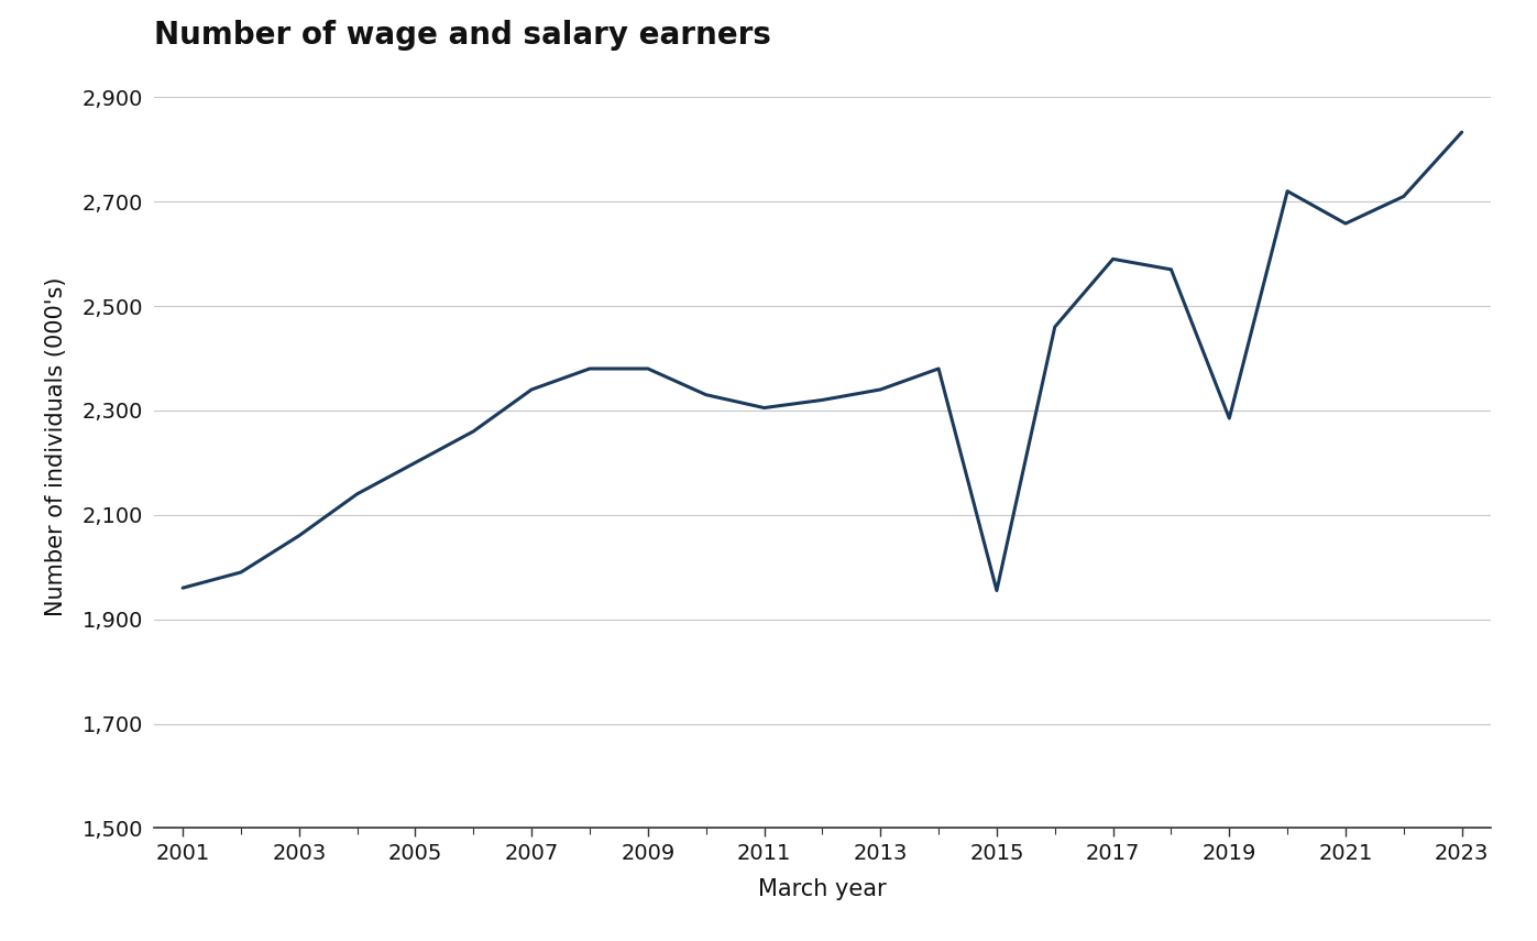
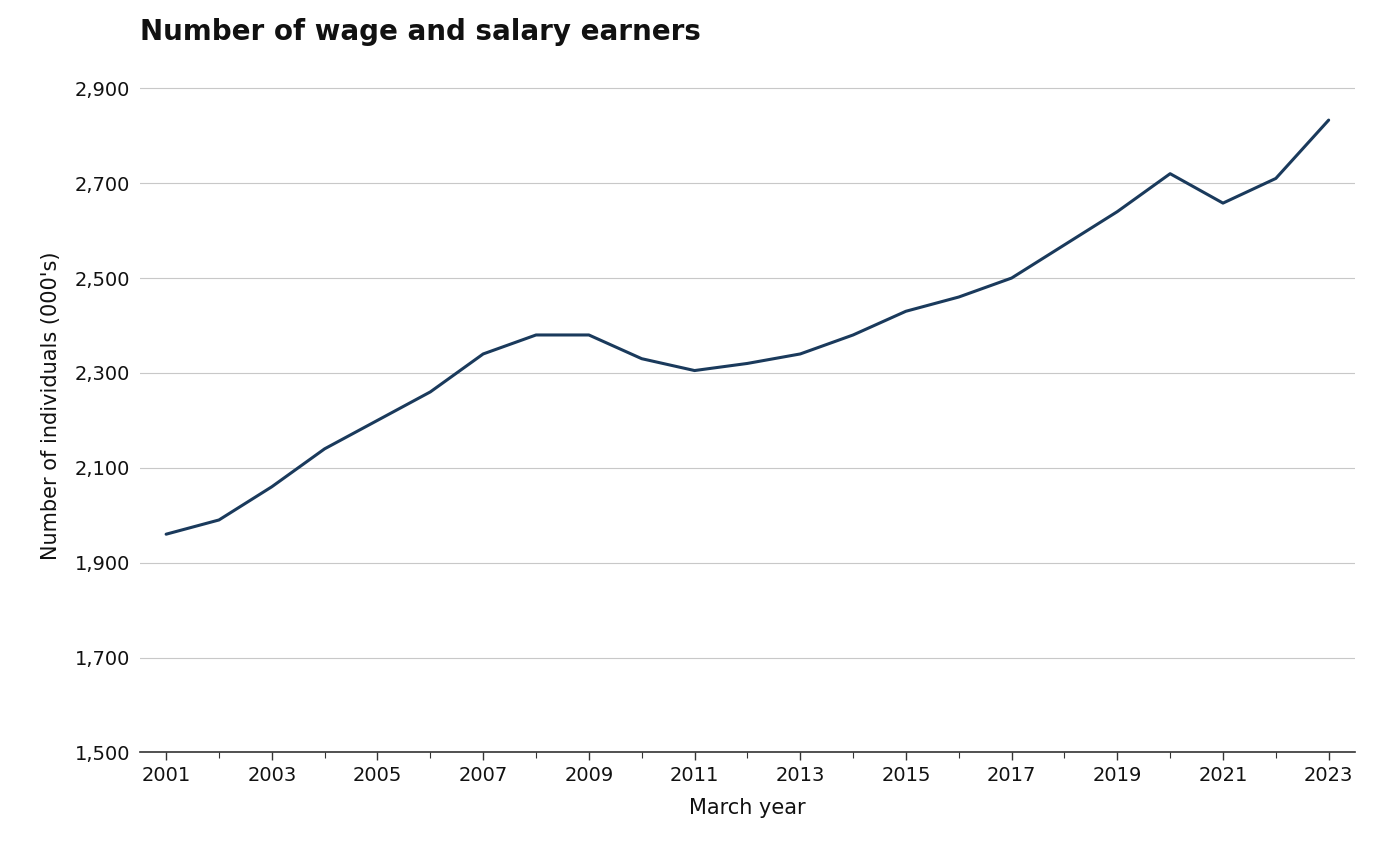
2015: 1,955 -> 2,430
2017: 2,590 -> 2,500
2019: 2,285 -> 2,640
